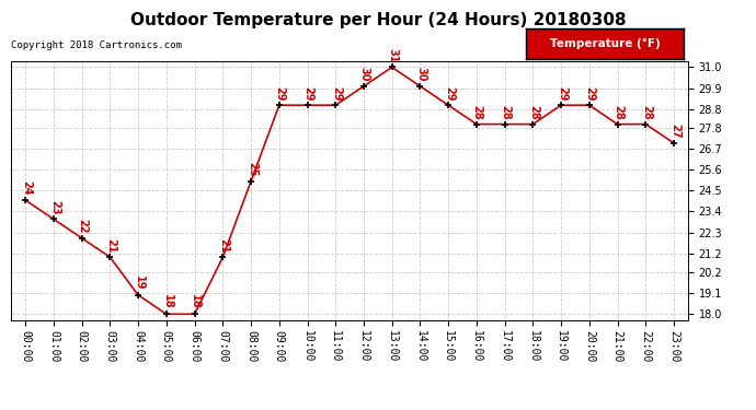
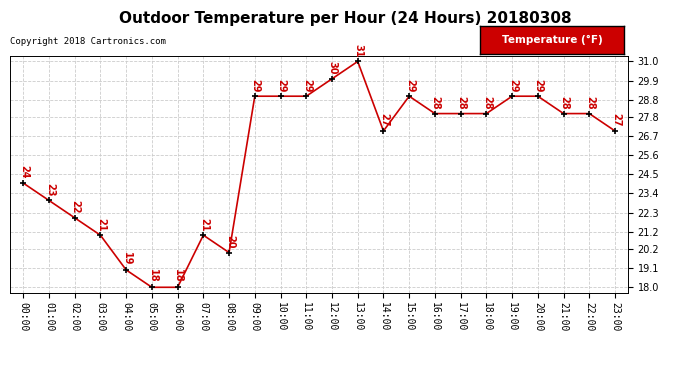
08:00: 25 -> 20
14:00: 30 -> 27
